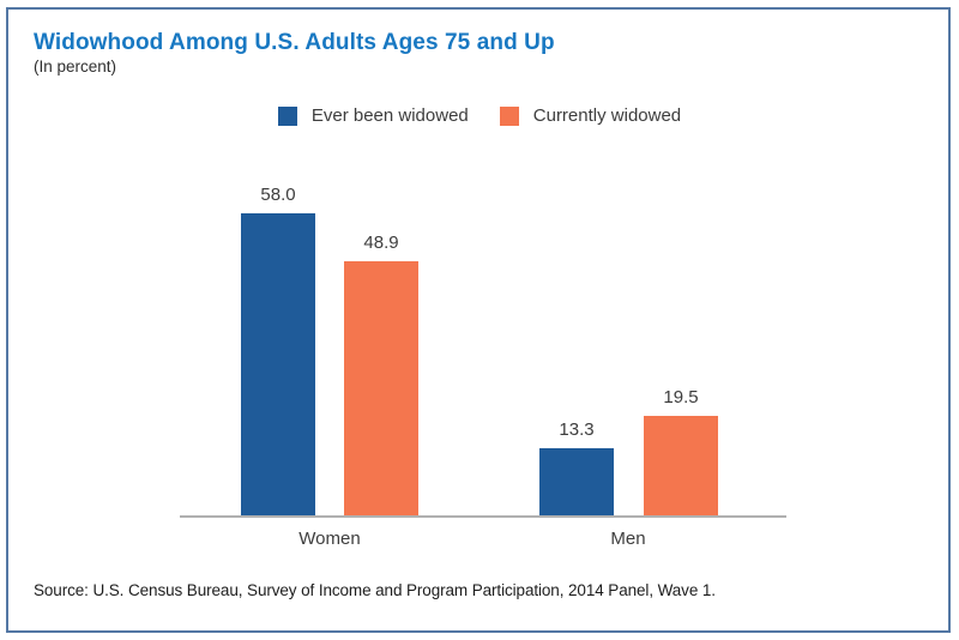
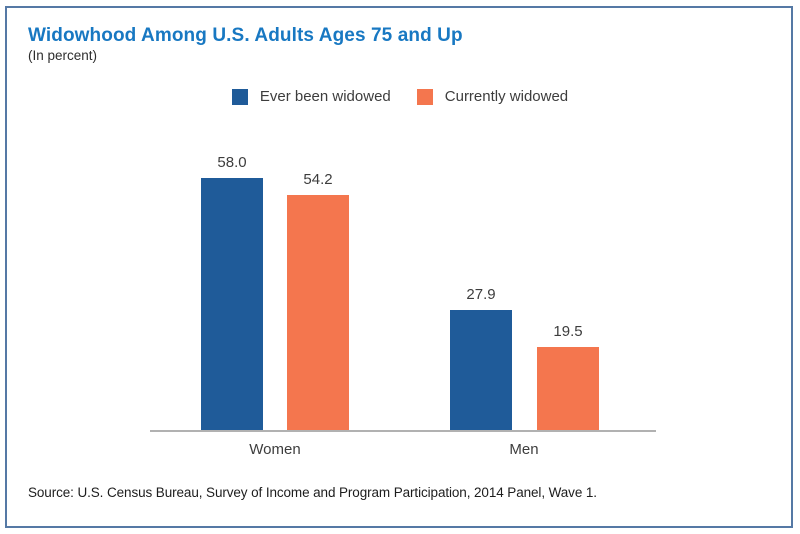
Currently widowed/Women: 48.9 -> 54.2
Ever been widowed/Men: 13.3 -> 27.9
